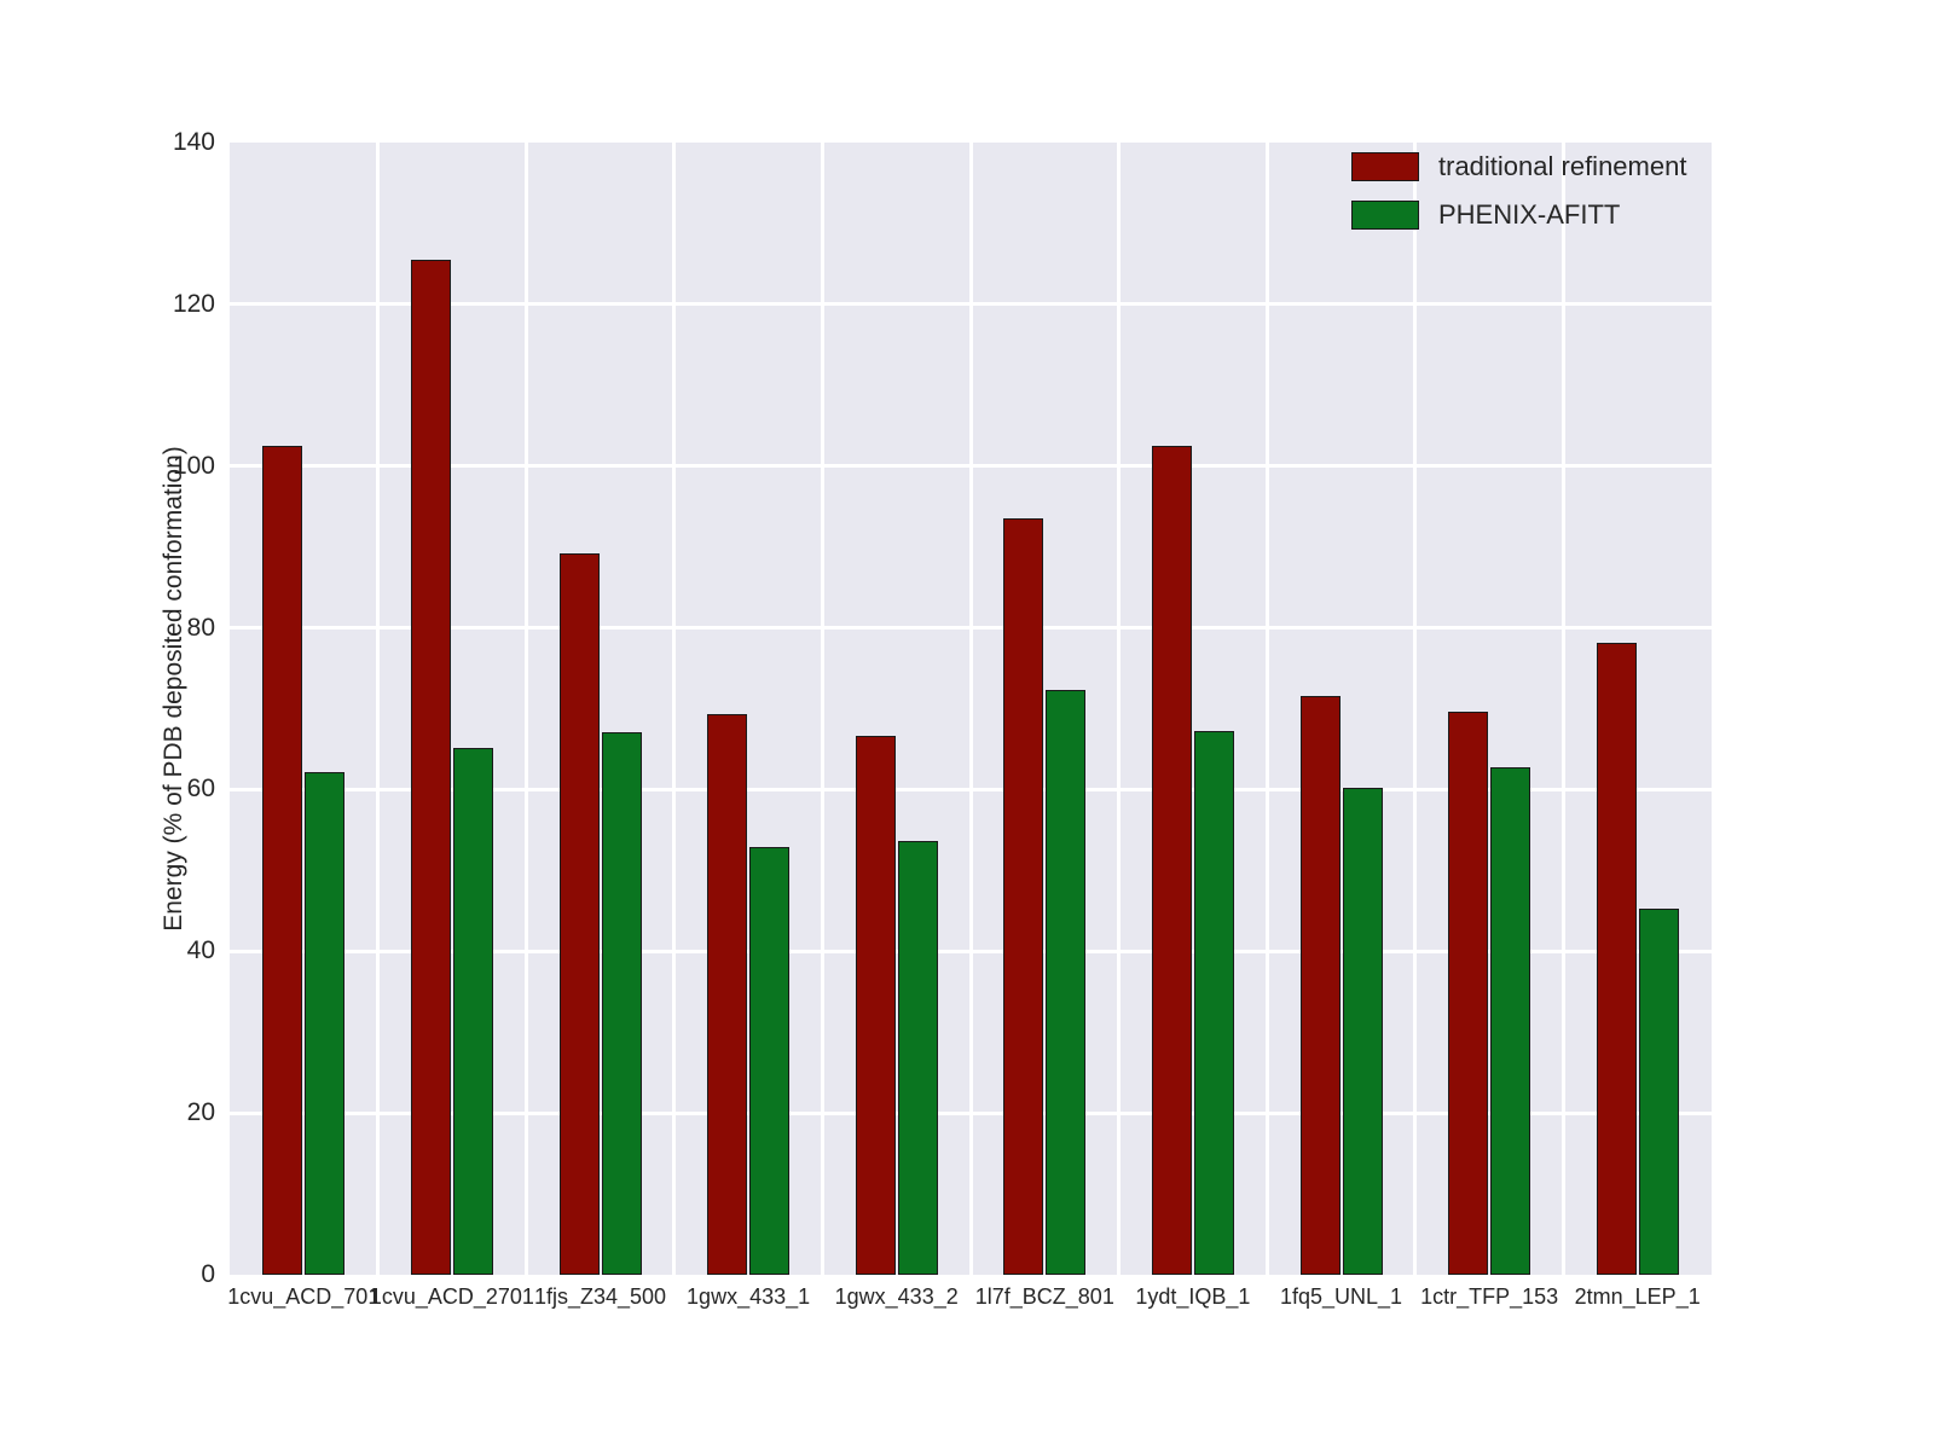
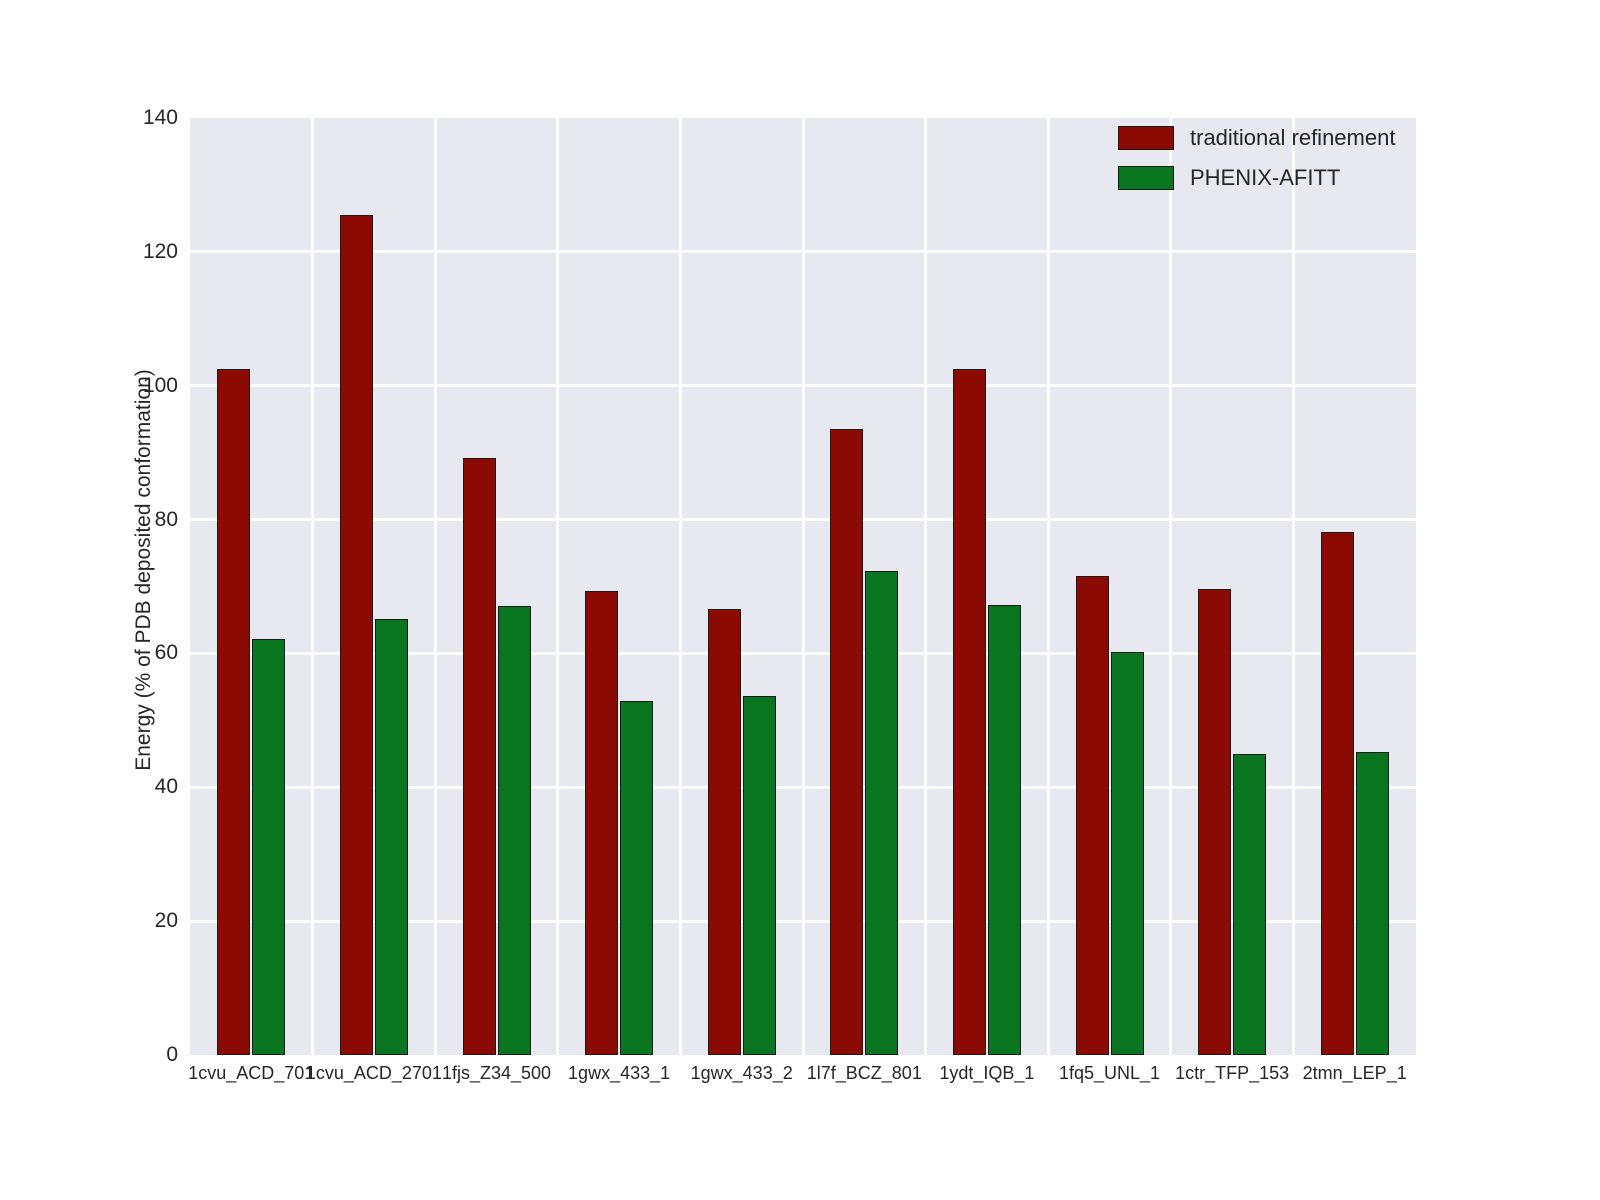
PHENIX-AFITT/1ctr_TFP_153: 63 -> 45
